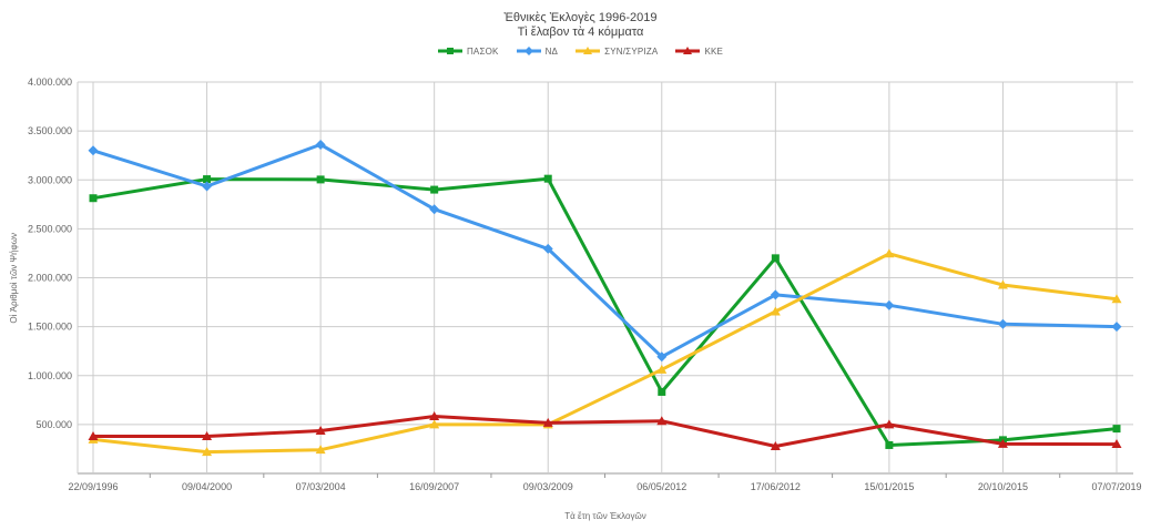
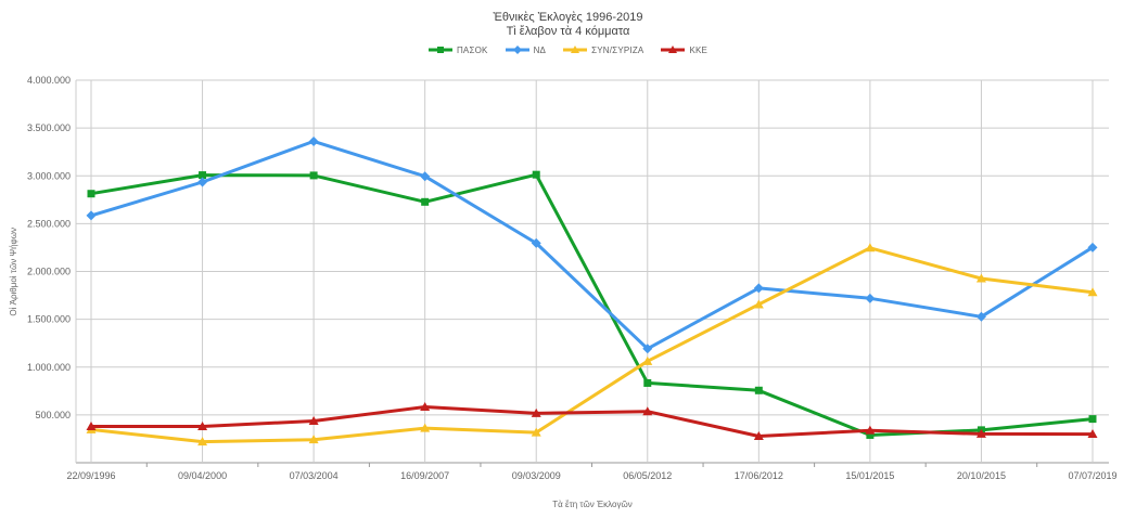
ΝΔ/22/09/1996: 3300000 -> 2600000
ΠΑΣΟΚ/16/09/2007: 2900000 -> 2700000
ΝΔ/16/09/2007: 2700000 -> 3000000
ΣΥΝ/ΣΥΡΙΖΑ/16/09/2007: 500000 -> 400000
ΣΥΝ/ΣΥΡΙΖΑ/09/03/2009: 500000 -> 300000
ΠΑΣΟΚ/17/06/2012: 2200000 -> 800000
ΚΚΕ/15/01/2015: 500000 -> 300000
ΝΔ/07/07/2019: 1500000 -> 2300000
